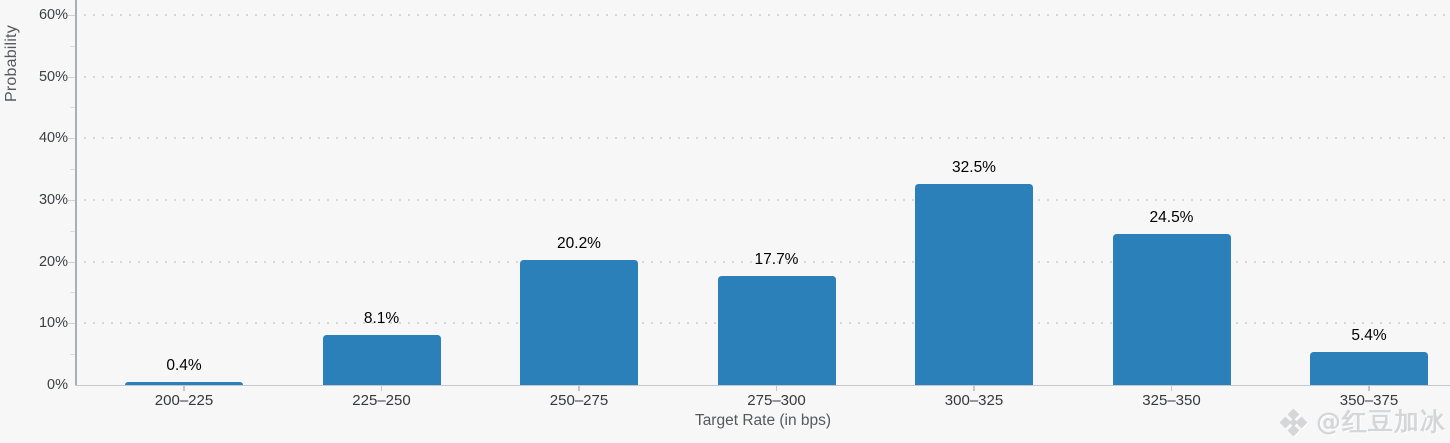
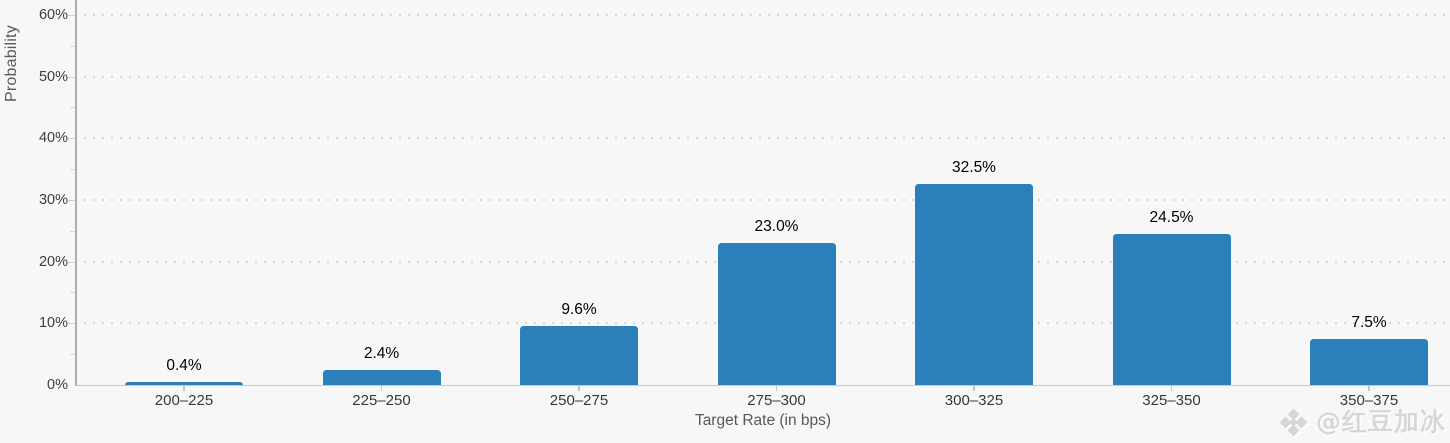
225–250: 8.1% -> 2.4%
250–275: 20.2% -> 9.6%
275–300: 17.7% -> 23.0%
350–375: 5.4% -> 7.5%
